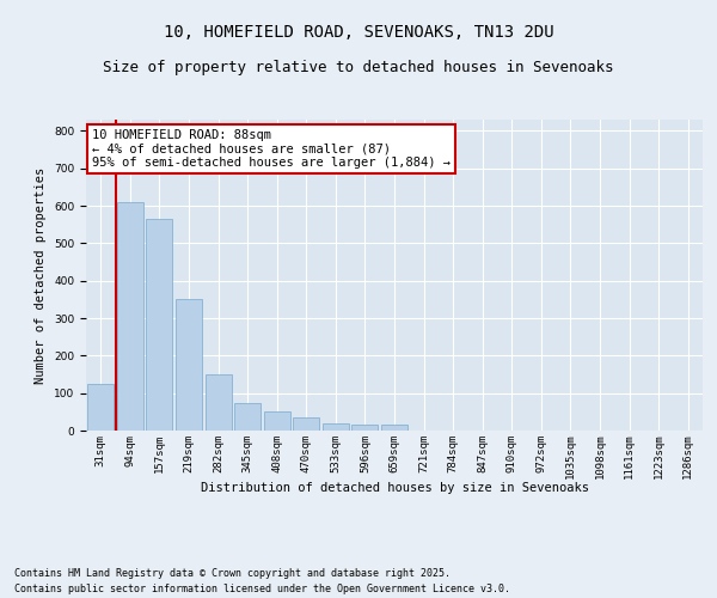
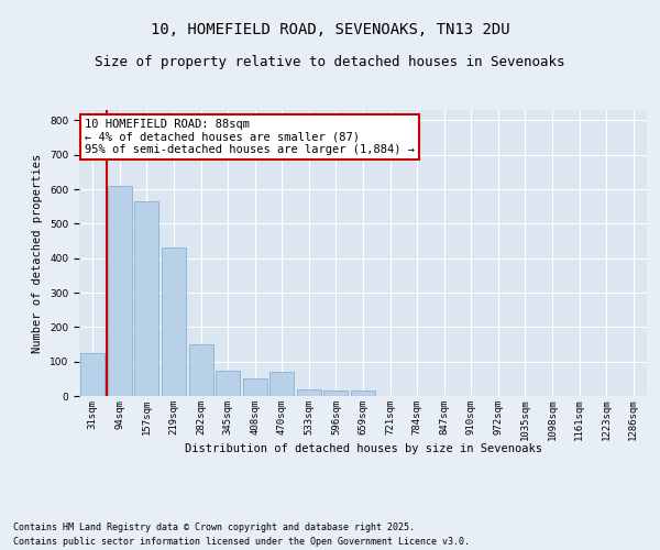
219sqm: 350 -> 430
470sqm: 35 -> 70
